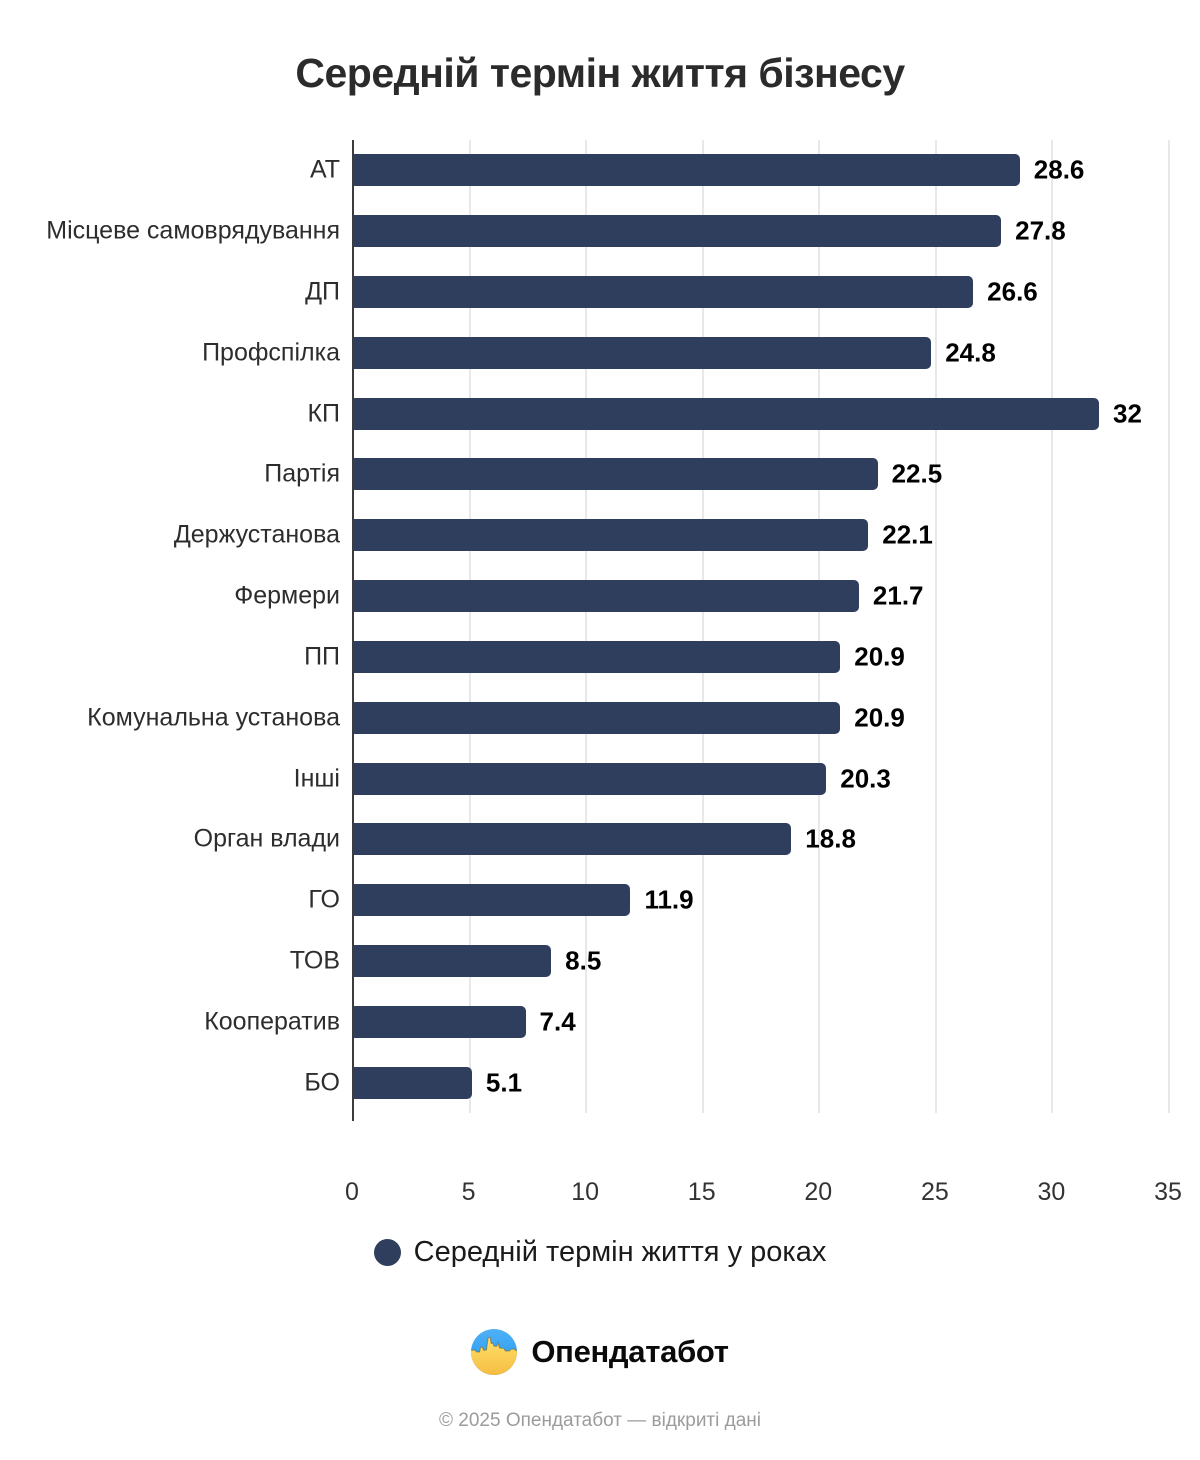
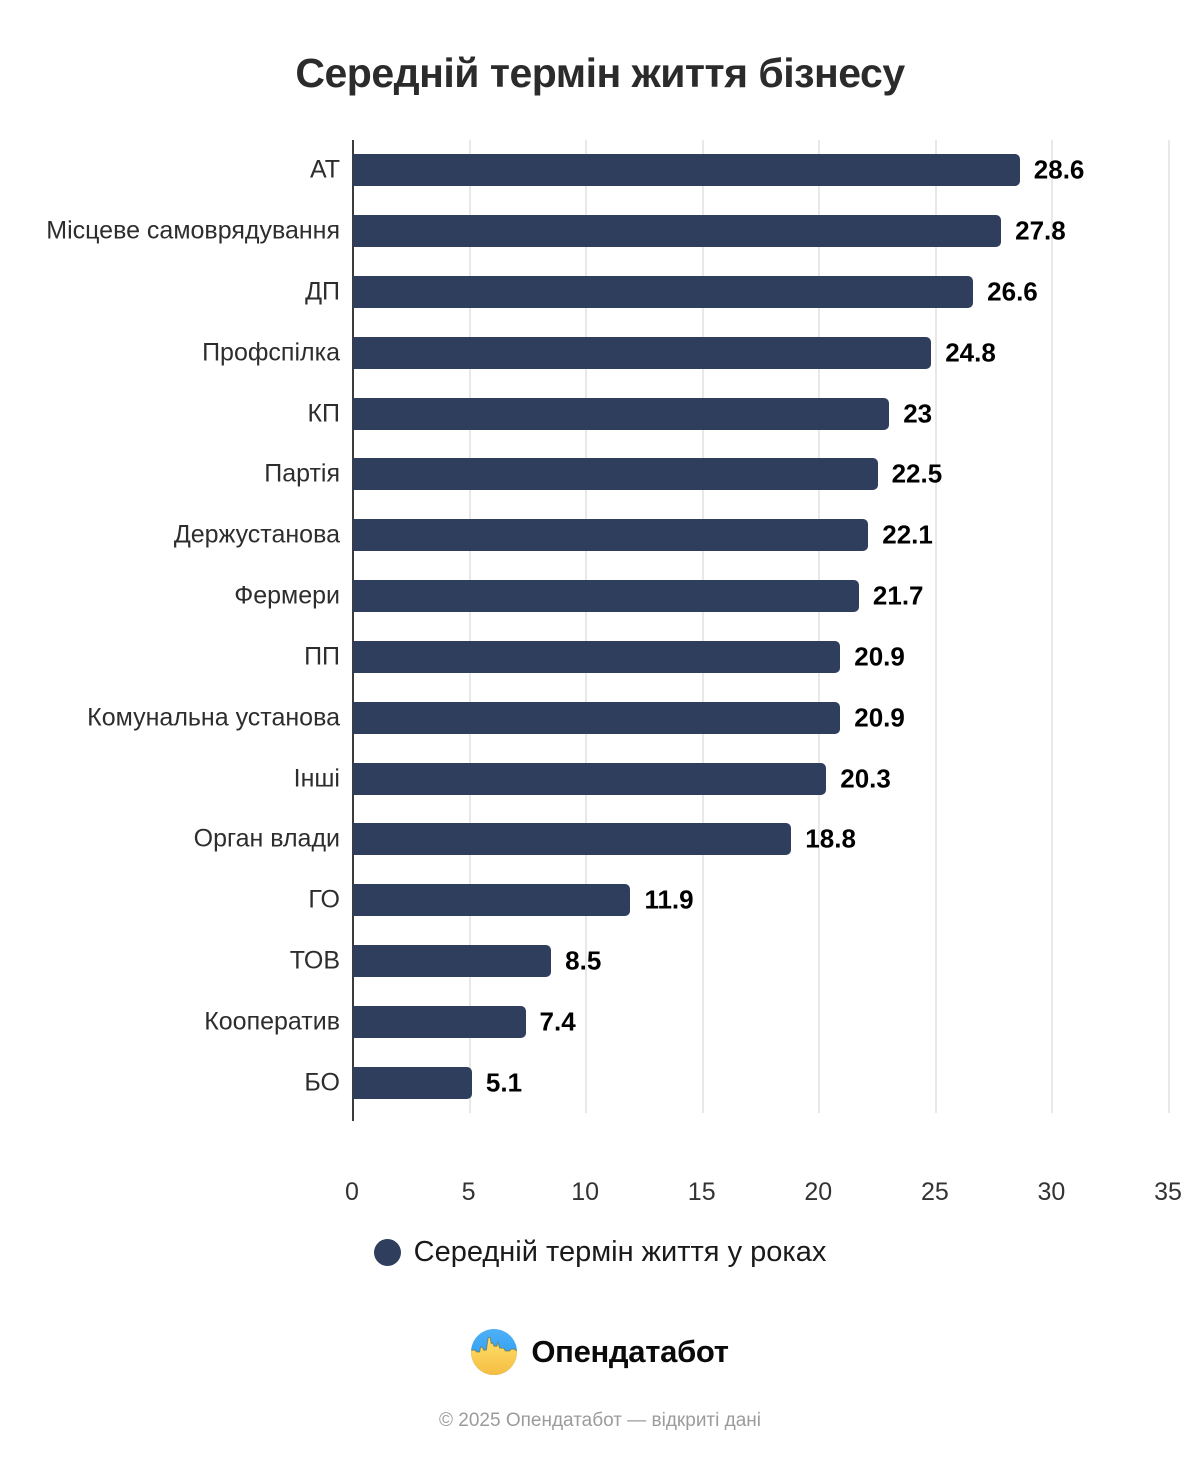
КП: 32 -> 23
